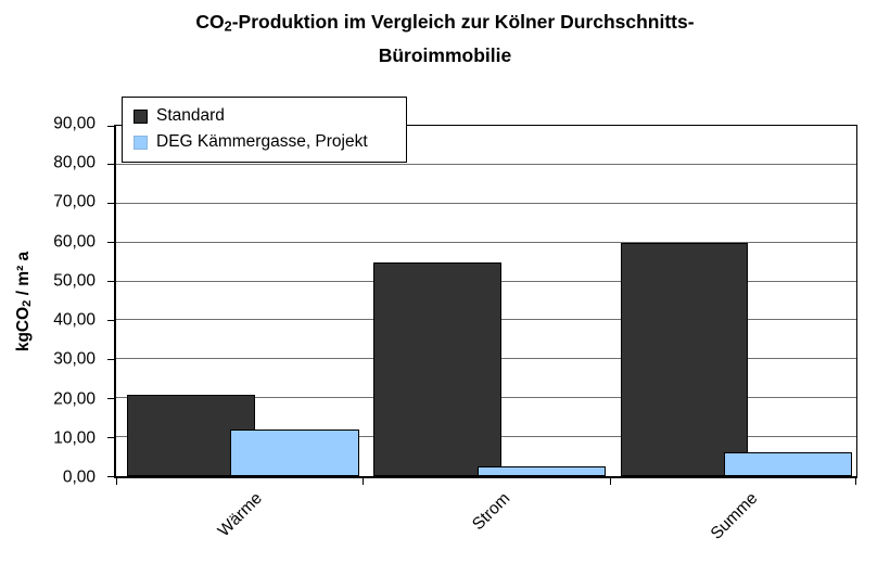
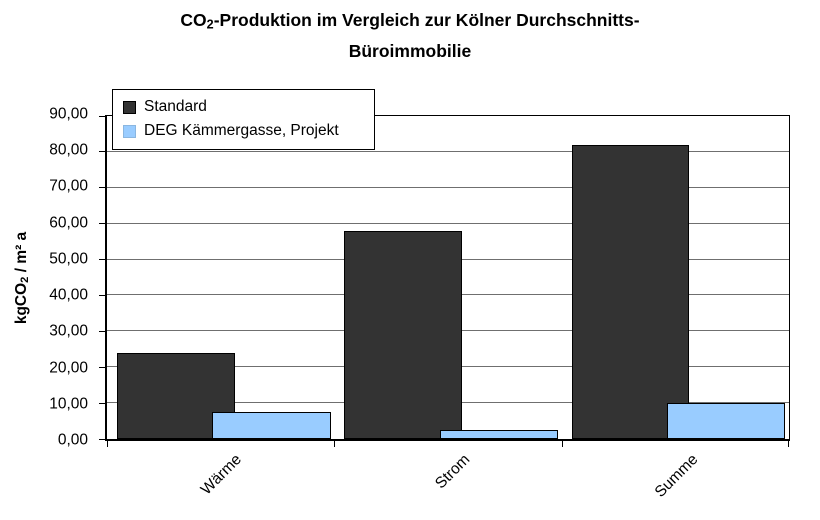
Standard/Wärme: 21 -> 24
DEG Kämmergasse, Projekt/Wärme: 12 -> 8
Standard/Strom: 55 -> 58
Standard/Summe: 60 -> 82
DEG Kämmergasse, Projekt/Summe: 6 -> 10
